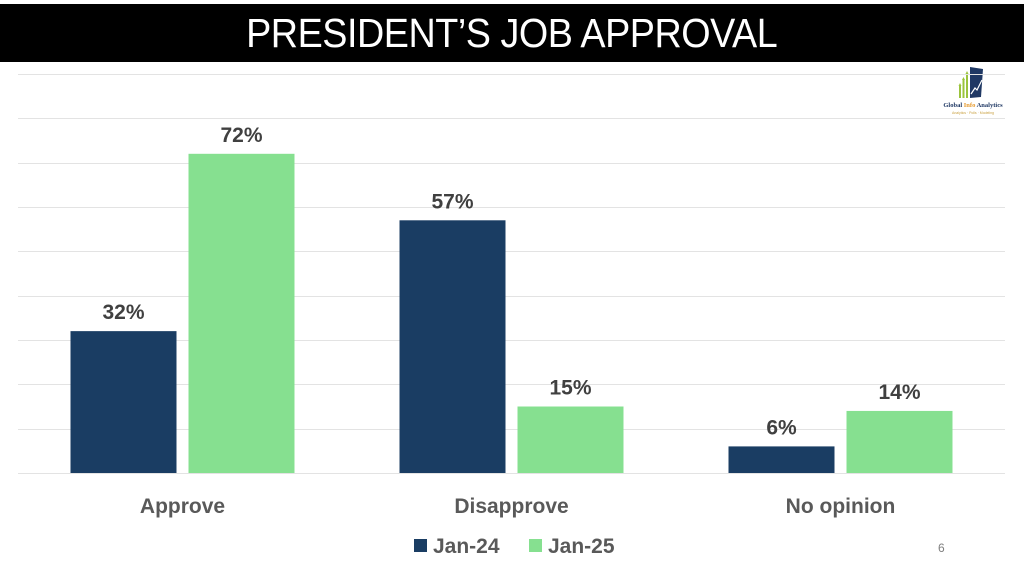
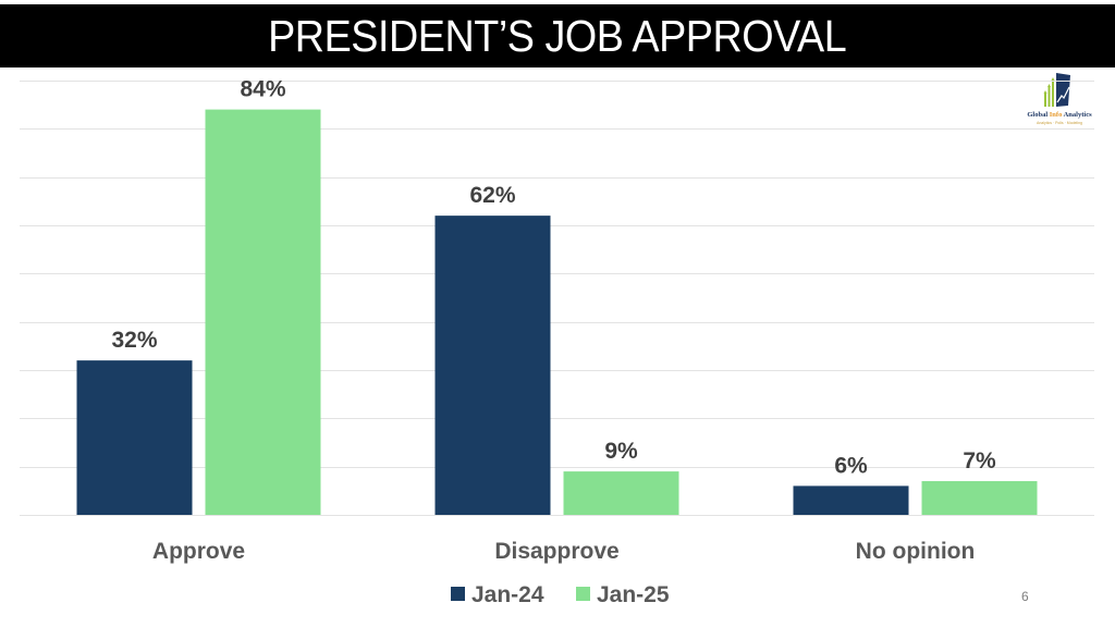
Jan-25/Approve: 72% -> 84%
Jan-24/Disapprove: 57% -> 62%
Jan-25/Disapprove: 15% -> 9%
Jan-25/No opinion: 14% -> 7%
